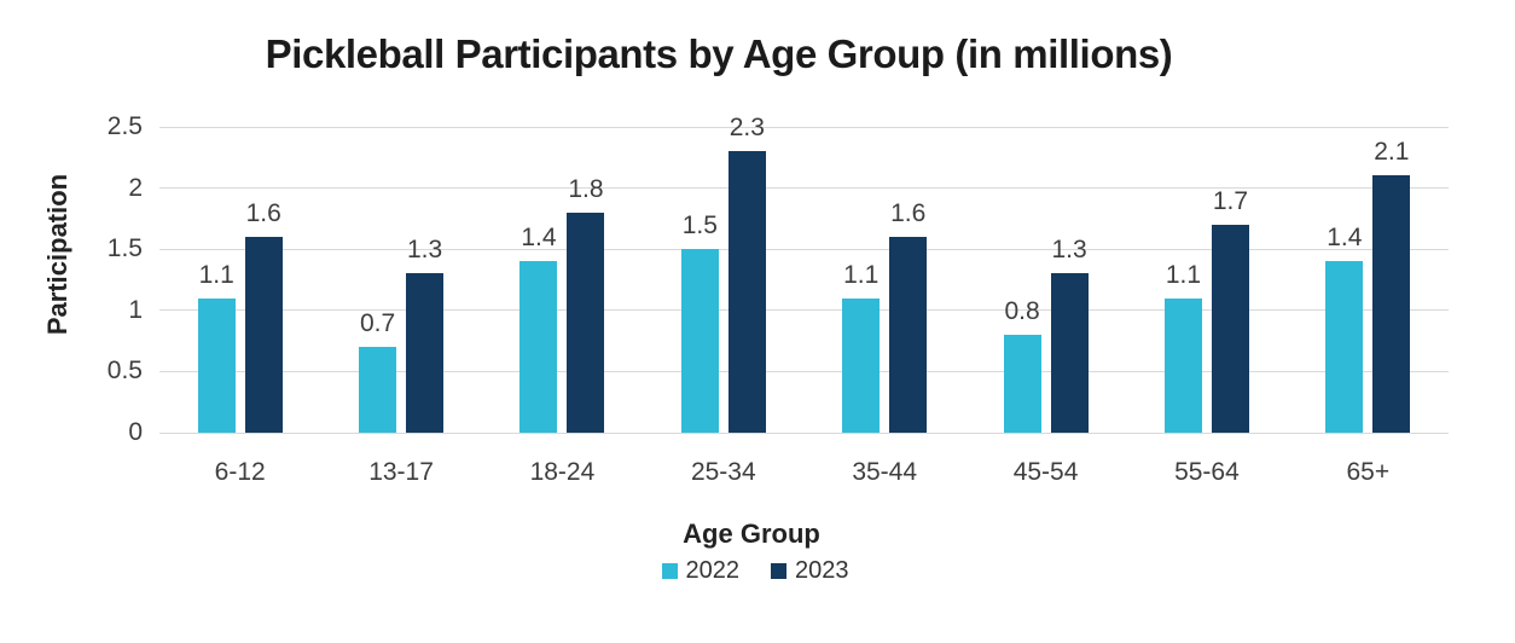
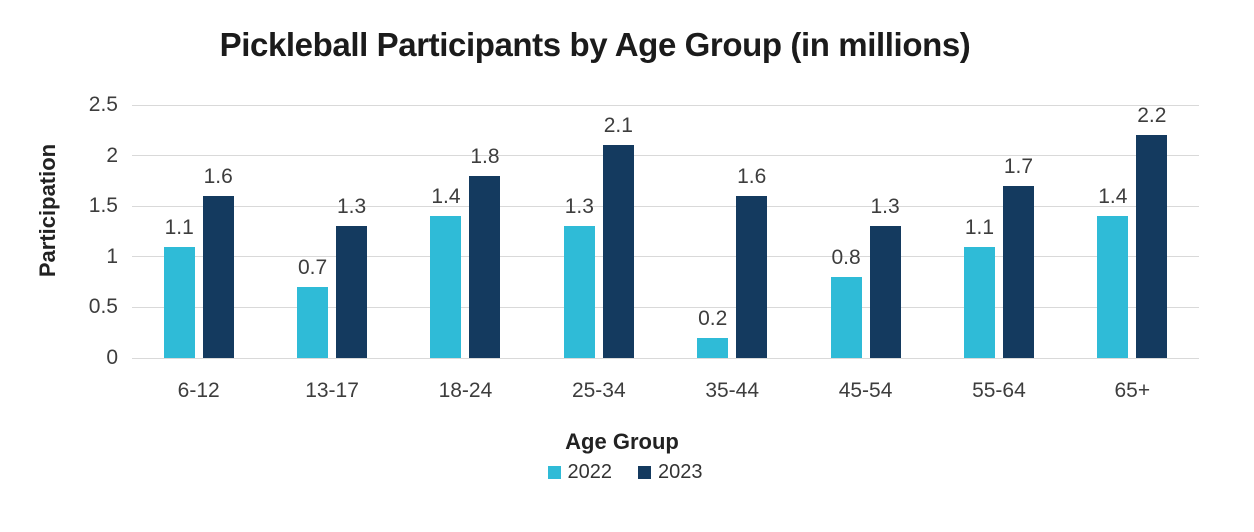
2022/25-34: 1.5 -> 1.3
2023/25-34: 2.3 -> 2.1
2022/35-44: 1.1 -> 0.2
2023/65+: 2.1 -> 2.2
